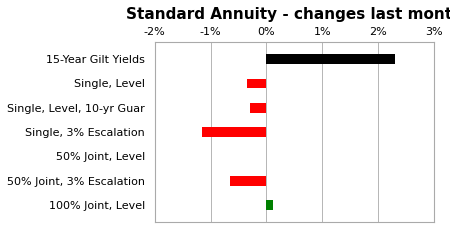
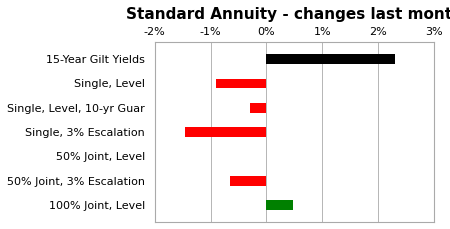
Single, Level: -0.35% -> -0.90%
Single, 3% Escalation: -1.15% -> -1.46%
100% Joint, Level: 0.12% -> 0.48%
